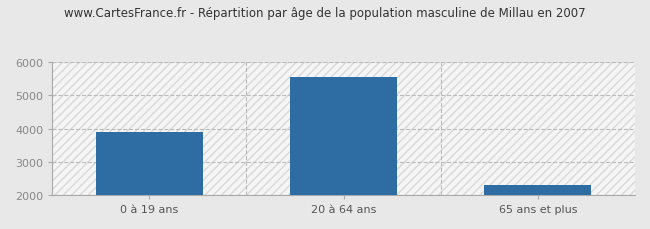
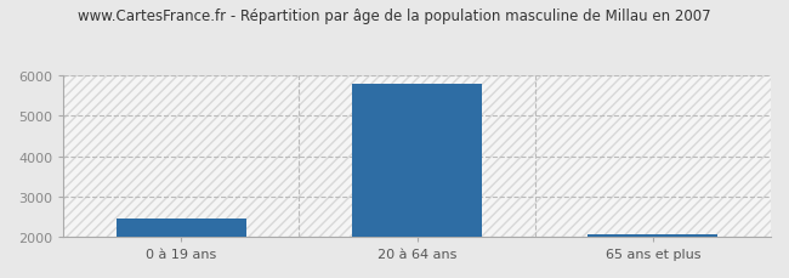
0 à 19 ans: 3900 -> 2450
20 à 64 ans: 5550 -> 5780
65 ans et plus: 2300 -> 2060
